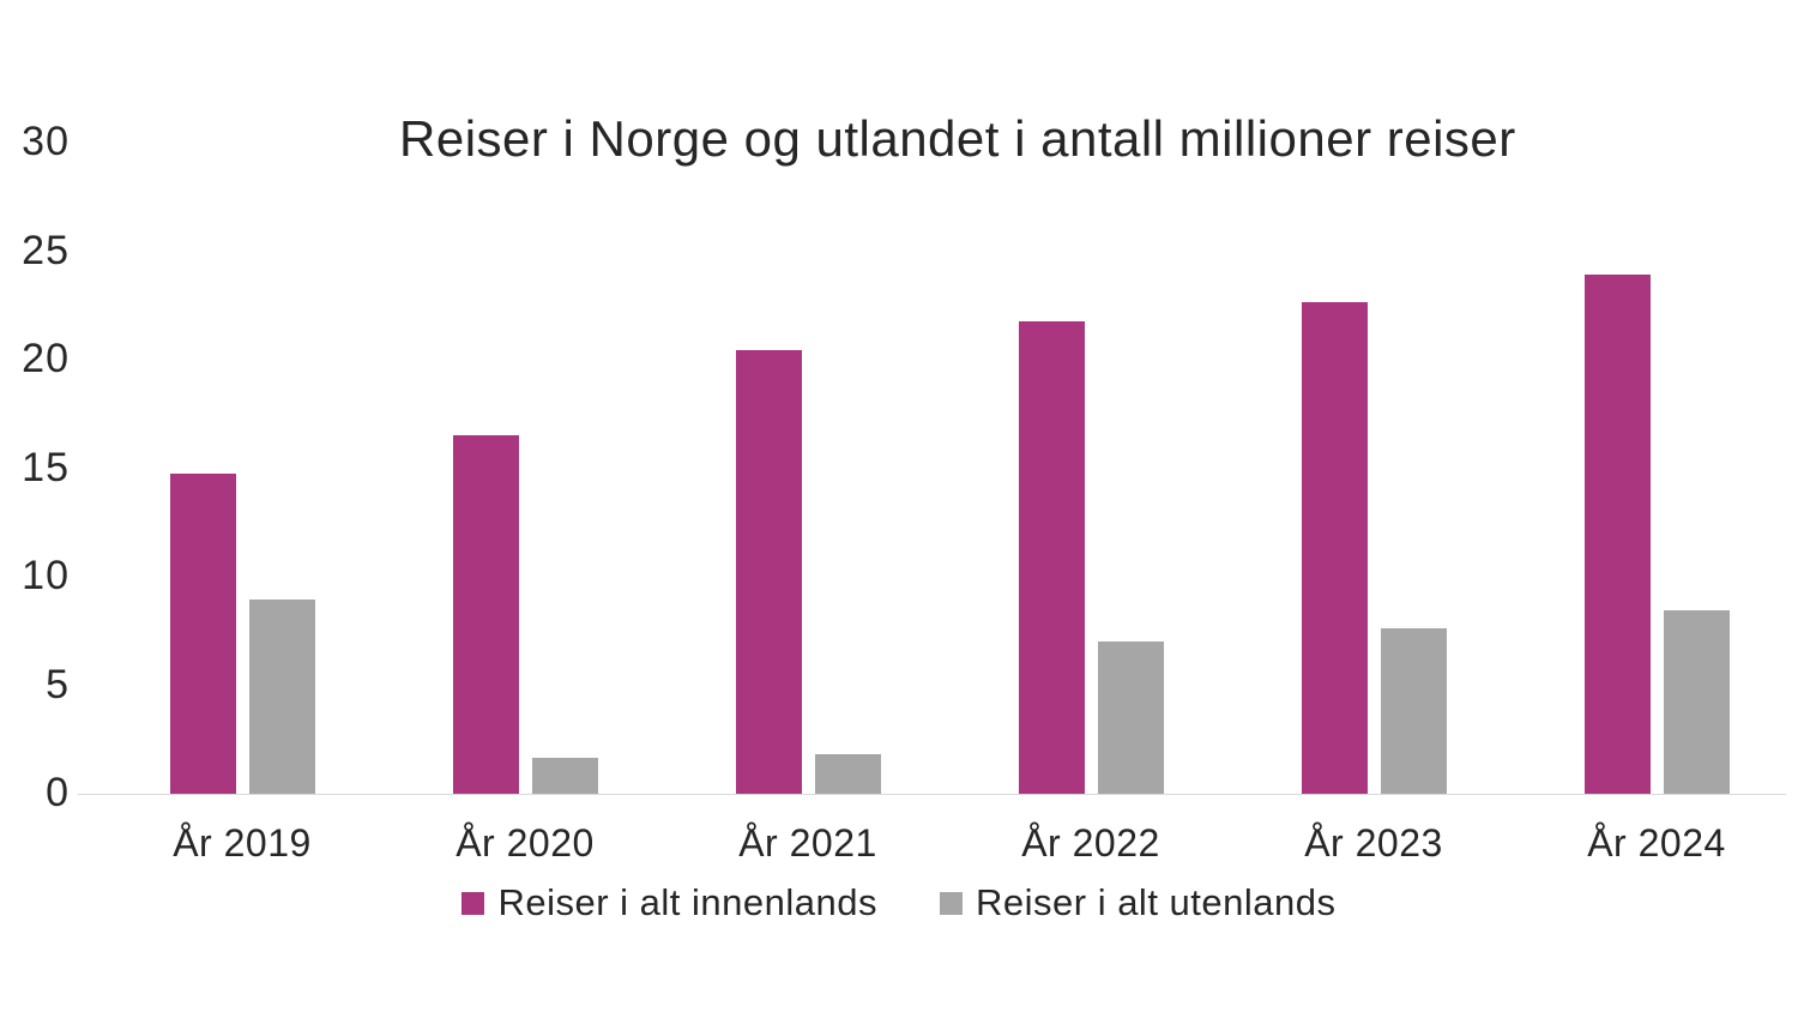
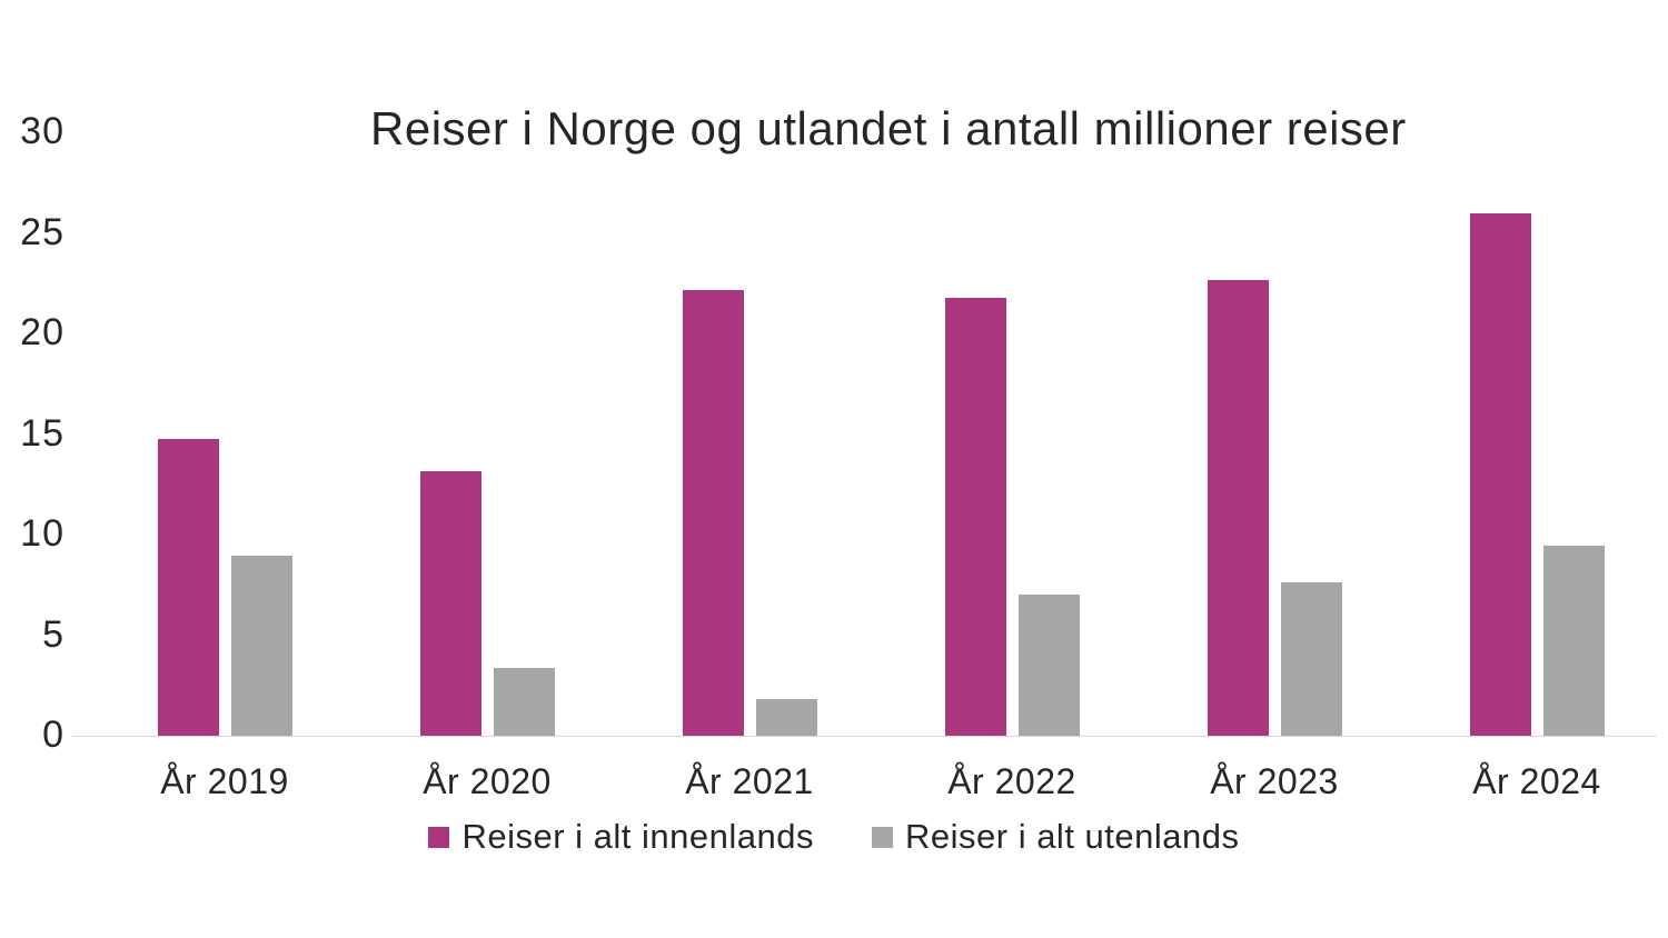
Reiser i alt innenlands/År 2020: 16.6 -> 13.2
Reiser i alt utenlands/År 2020: 1.7 -> 3.4
Reiser i alt innenlands/År 2021: 20.5 -> 22.2
Reiser i alt innenlands/År 2024: 24.0 -> 26.0
Reiser i alt utenlands/År 2024: 8.5 -> 9.5
